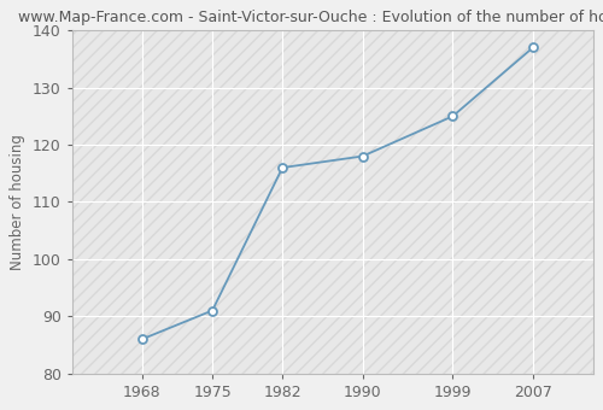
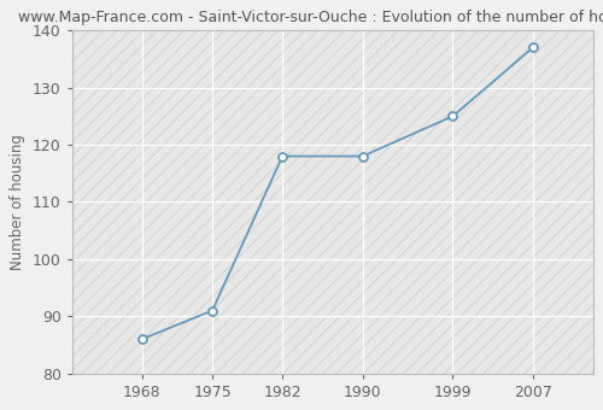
1982: 116 -> 118
